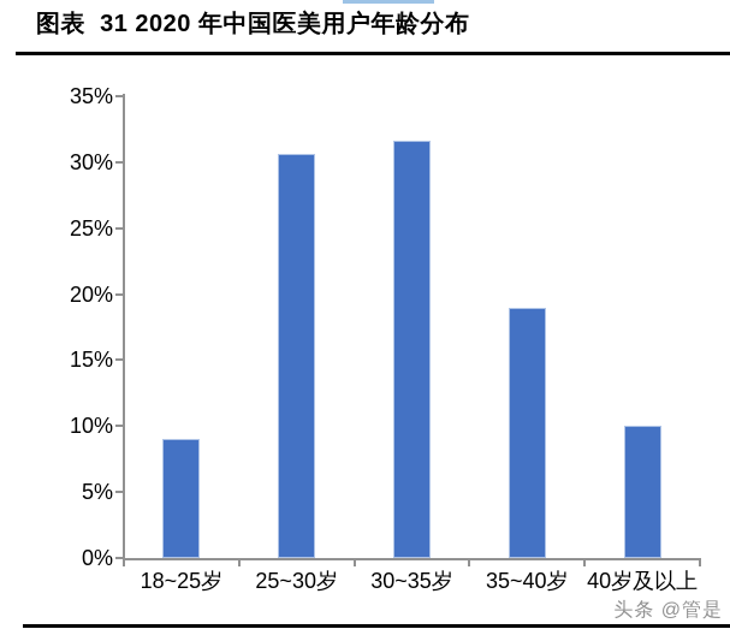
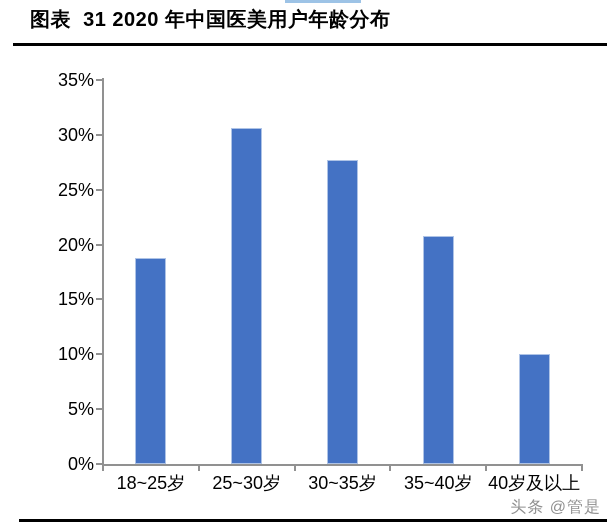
18~25岁: 9.0% -> 18.8%
30~35岁: 31.6% -> 27.7%
35~40岁: 19.0% -> 20.8%
